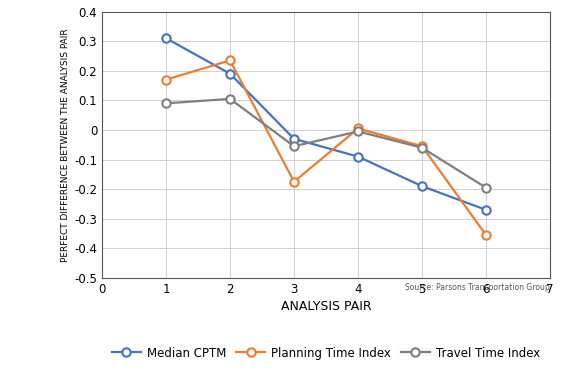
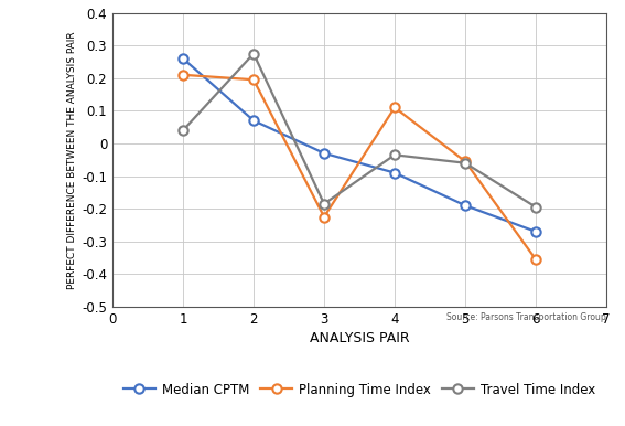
Median CPTM/1: 0.31 -> 0.26
Planning Time Index/1: 0.170 -> 0.210
Travel Time Index/1: 0.090 -> 0.040
Median CPTM/2: 0.19 -> 0.07
Planning Time Index/2: 0.235 -> 0.195
Travel Time Index/2: 0.105 -> 0.275
Planning Time Index/3: -0.175 -> -0.225
Travel Time Index/3: -0.055 -> -0.185
Planning Time Index/4: 0.005 -> 0.110
Travel Time Index/4: -0.005 -> -0.035
